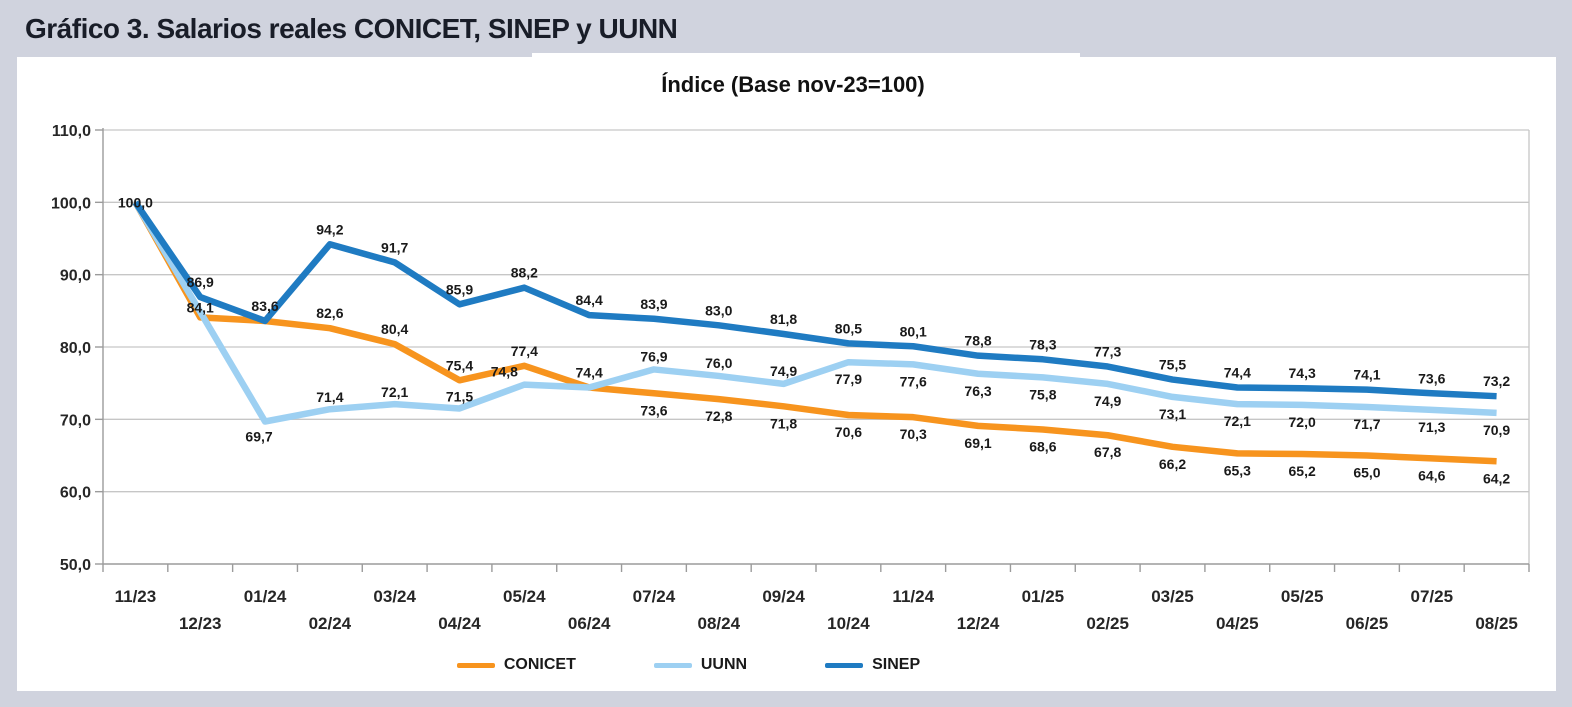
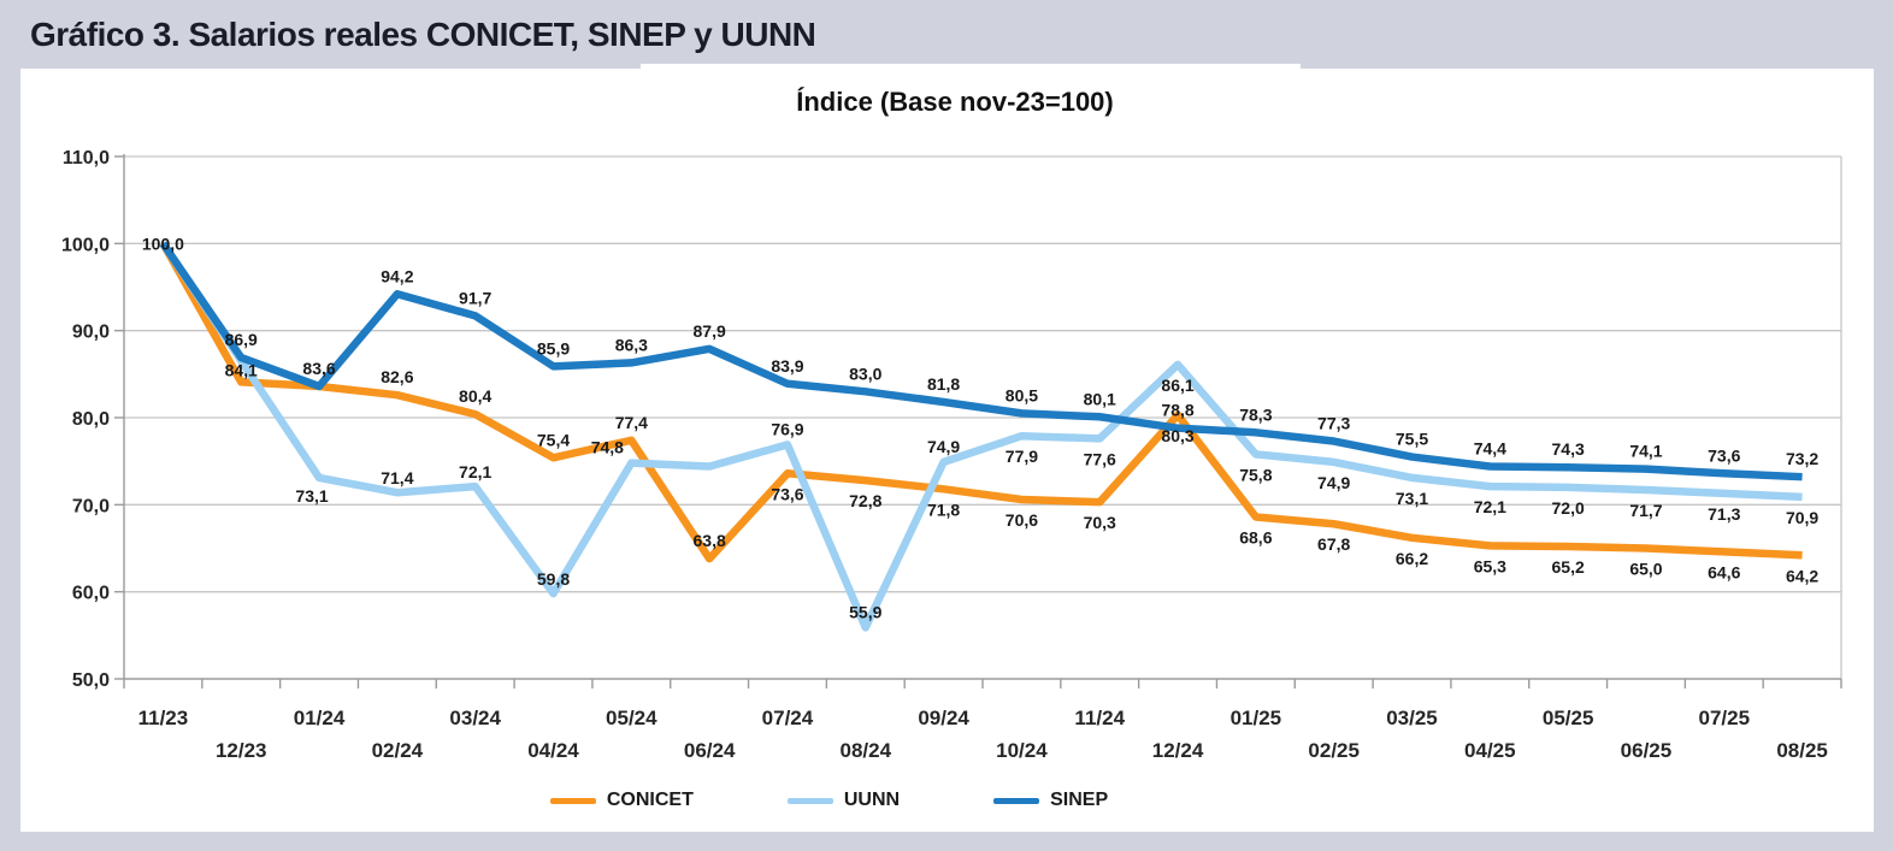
UUNN/01/24: 69,7 -> 73,1
UUNN/04/24: 71,5 -> 59,8
SINEP/05/24: 88,2 -> 86,3
CONICET/06/24: 74,4 -> 63,8
SINEP/06/24: 84,4 -> 87,9
UUNN/08/24: 76,0 -> 55,9
CONICET/12/24: 69,1 -> 80,3
UUNN/12/24: 76,3 -> 86,1
